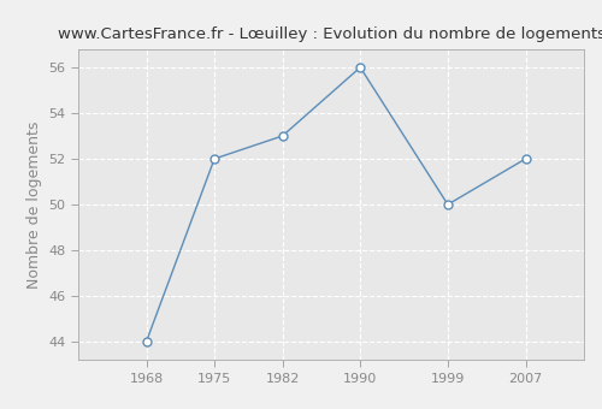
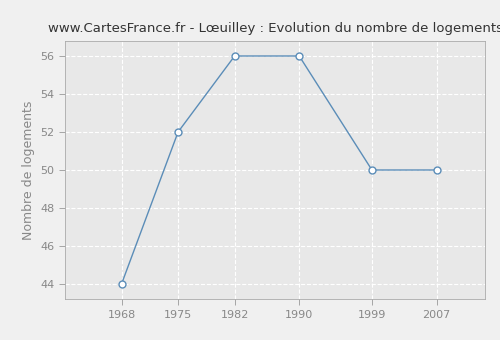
1982: 53 -> 56
2007: 52 -> 50
